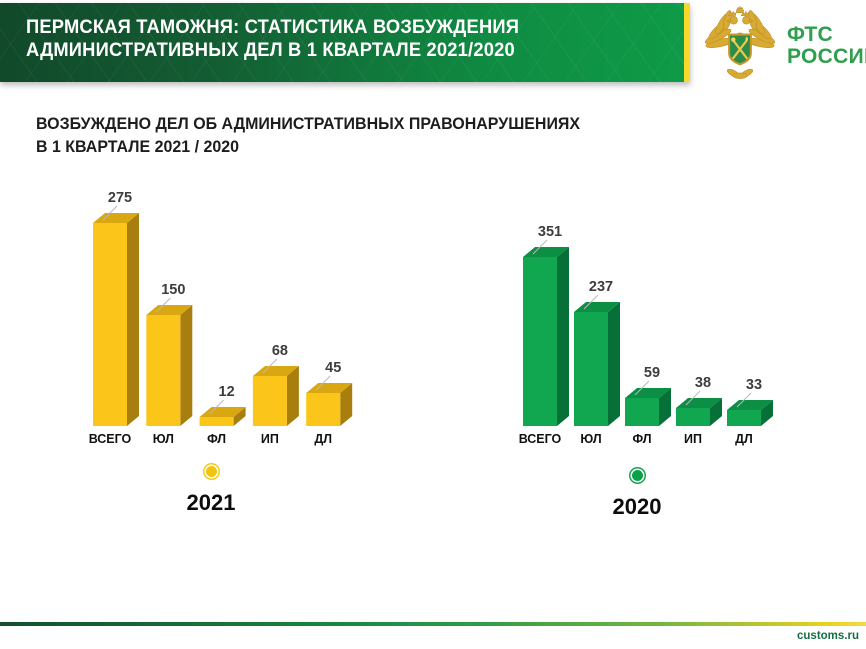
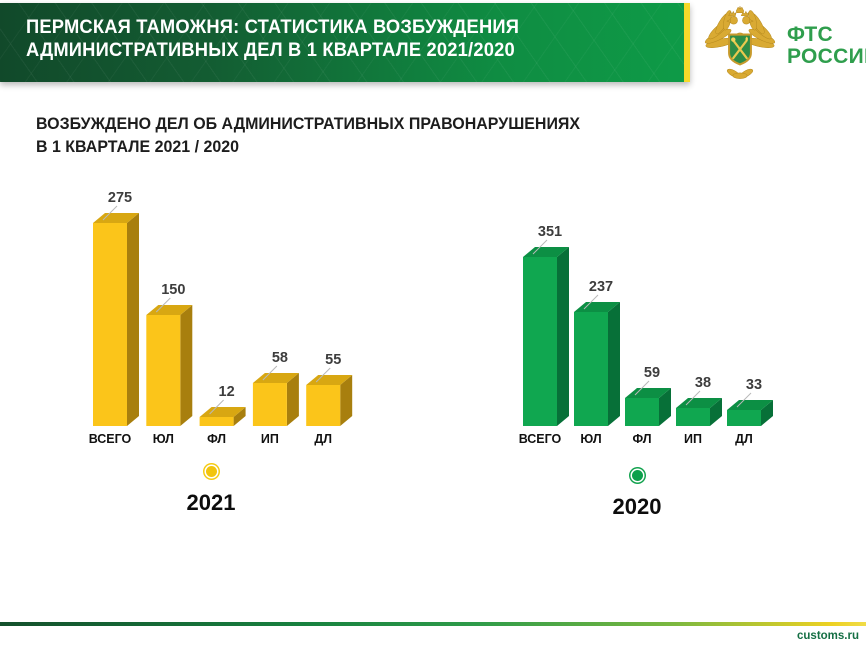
2021/ИП: 68 -> 58
2021/ДЛ: 45 -> 55
